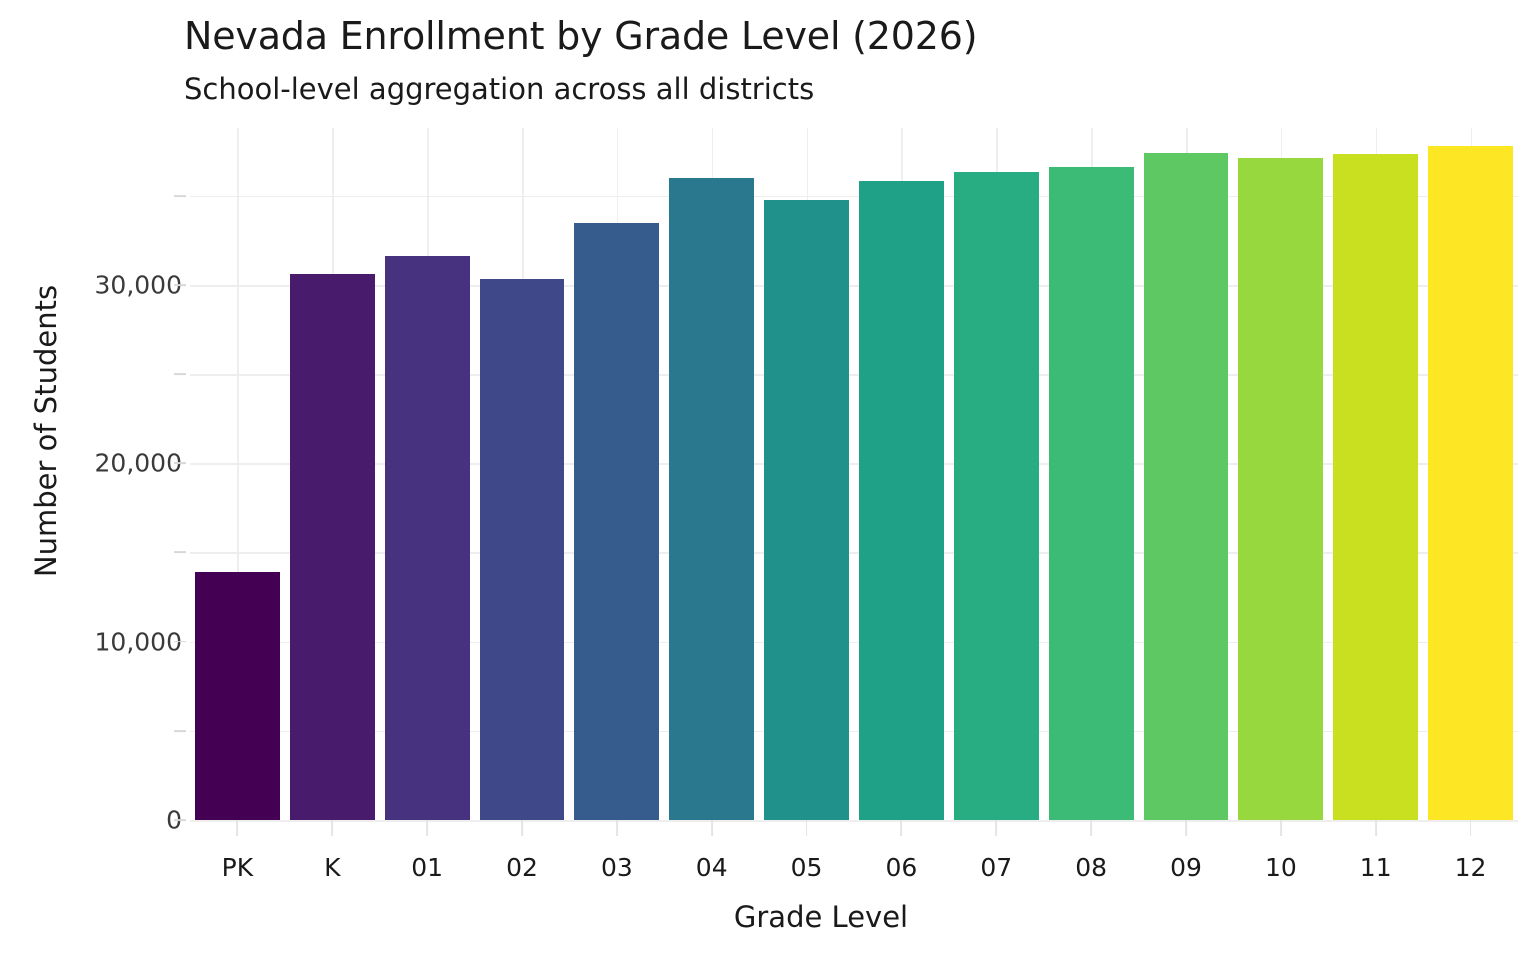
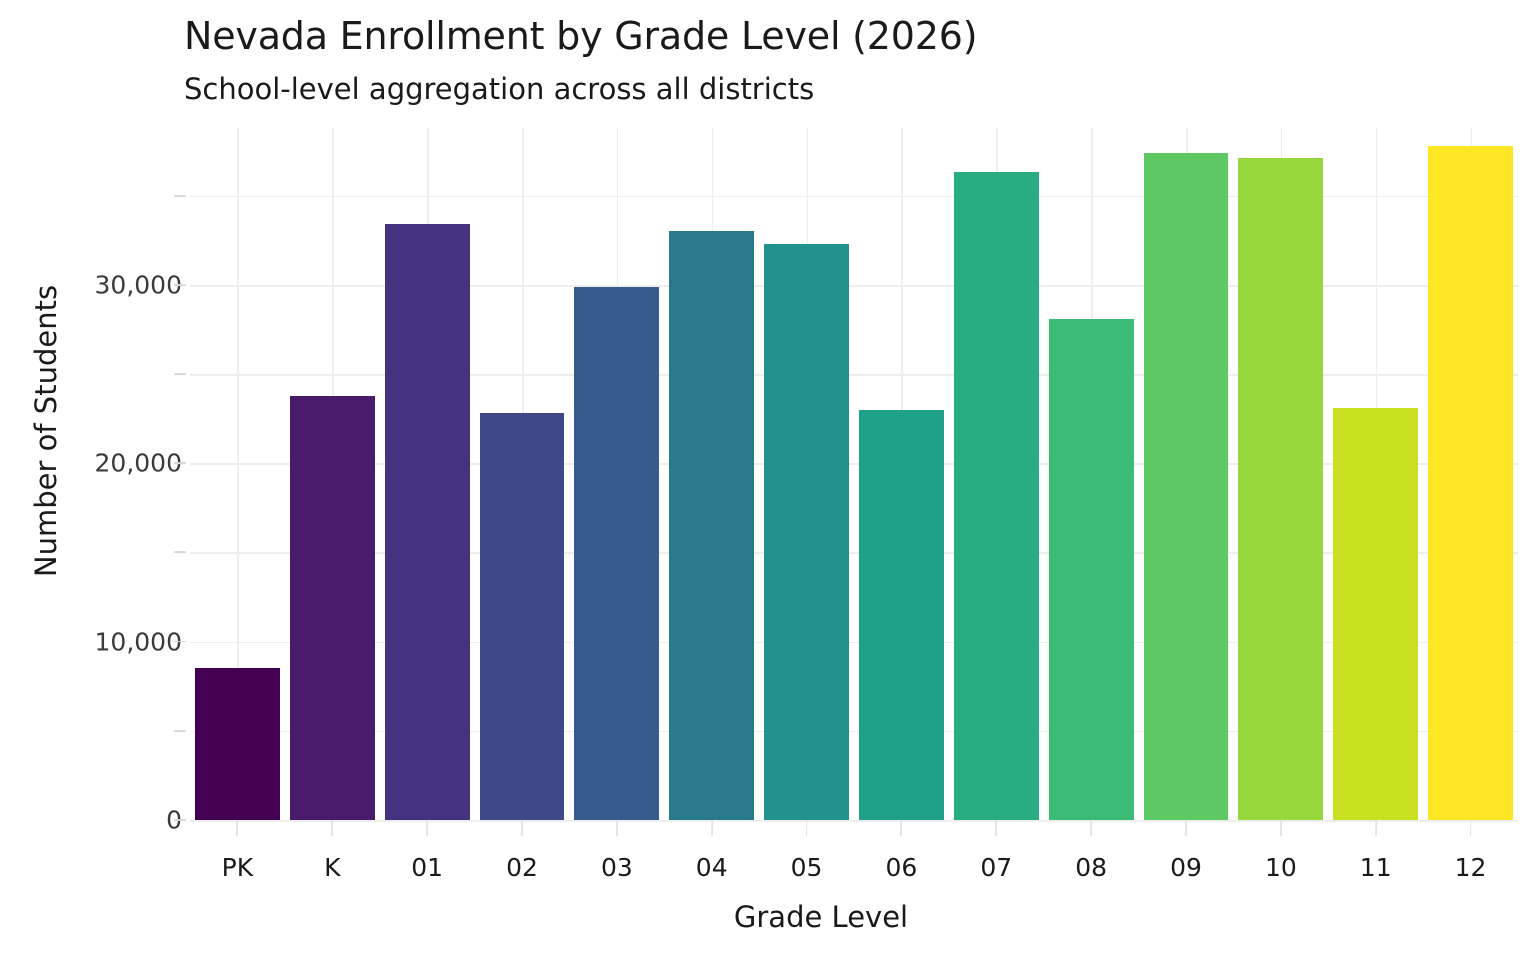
PK: 13900 -> 8500
K: 30600 -> 23800
01: 31600 -> 33400
02: 30300 -> 22800
03: 33500 -> 29900
04: 36000 -> 33000
05: 34800 -> 32300
06: 35800 -> 23000
08: 36600 -> 28100
11: 37300 -> 23100
